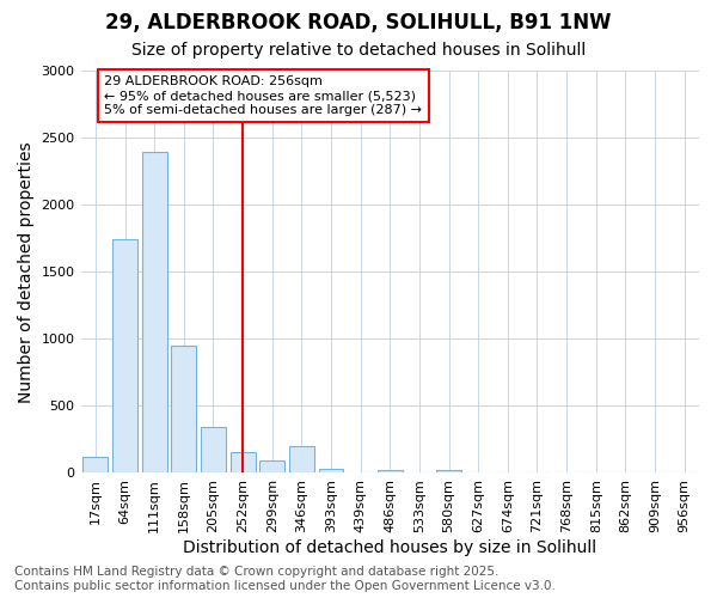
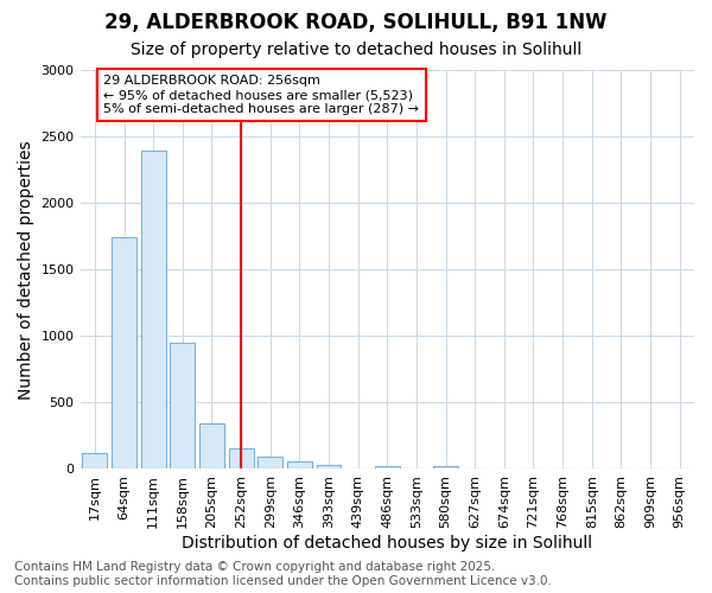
346sqm: 200 -> 60
